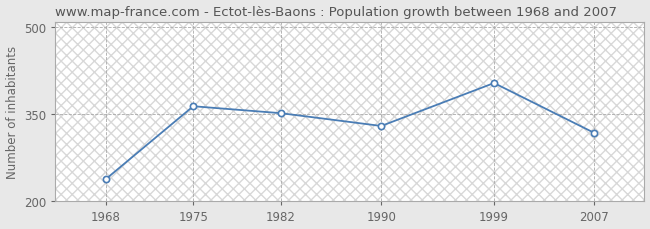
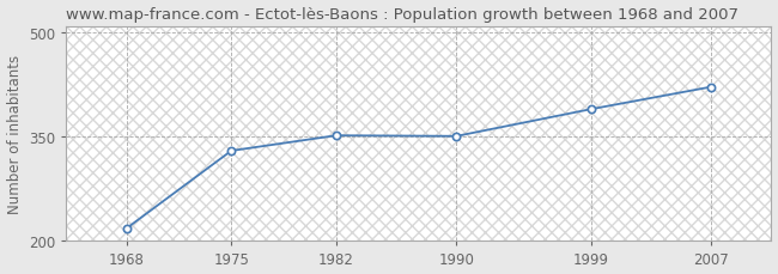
1968: 238 -> 218
1975: 364 -> 330
1990: 330 -> 351
1999: 404 -> 390
2007: 318 -> 422
